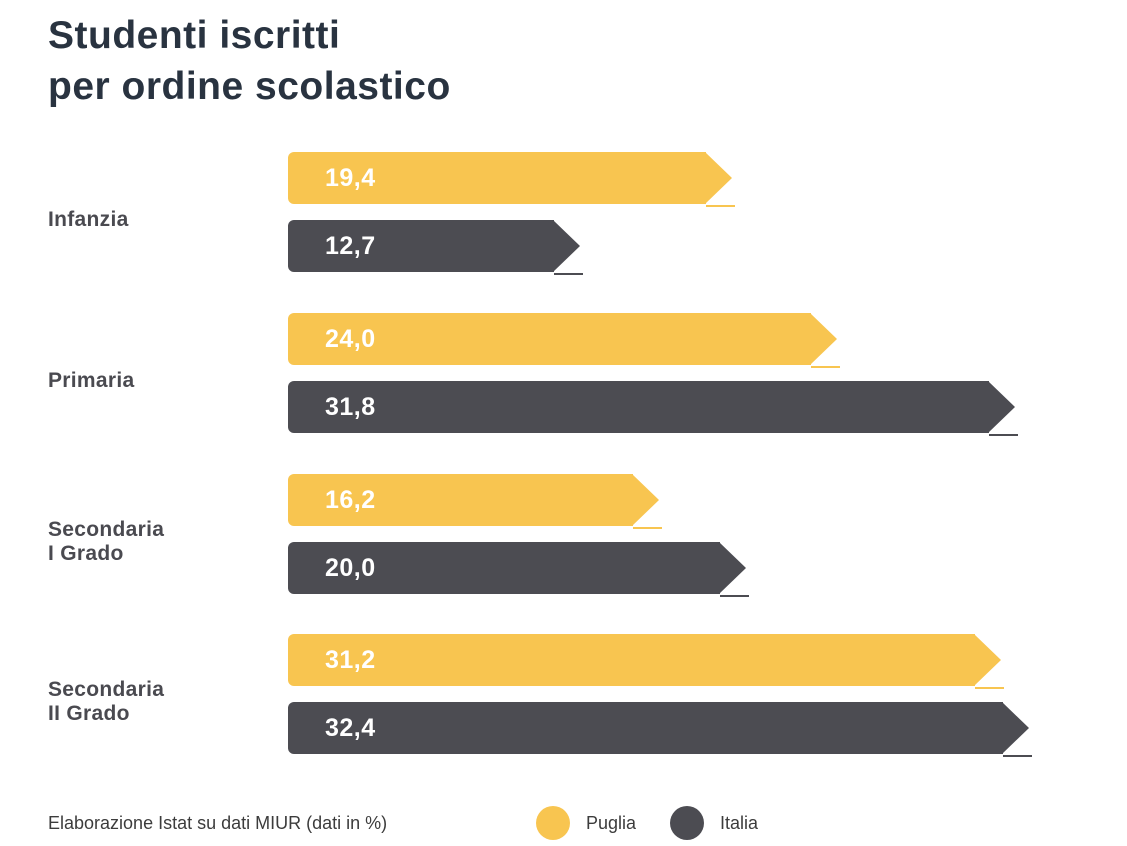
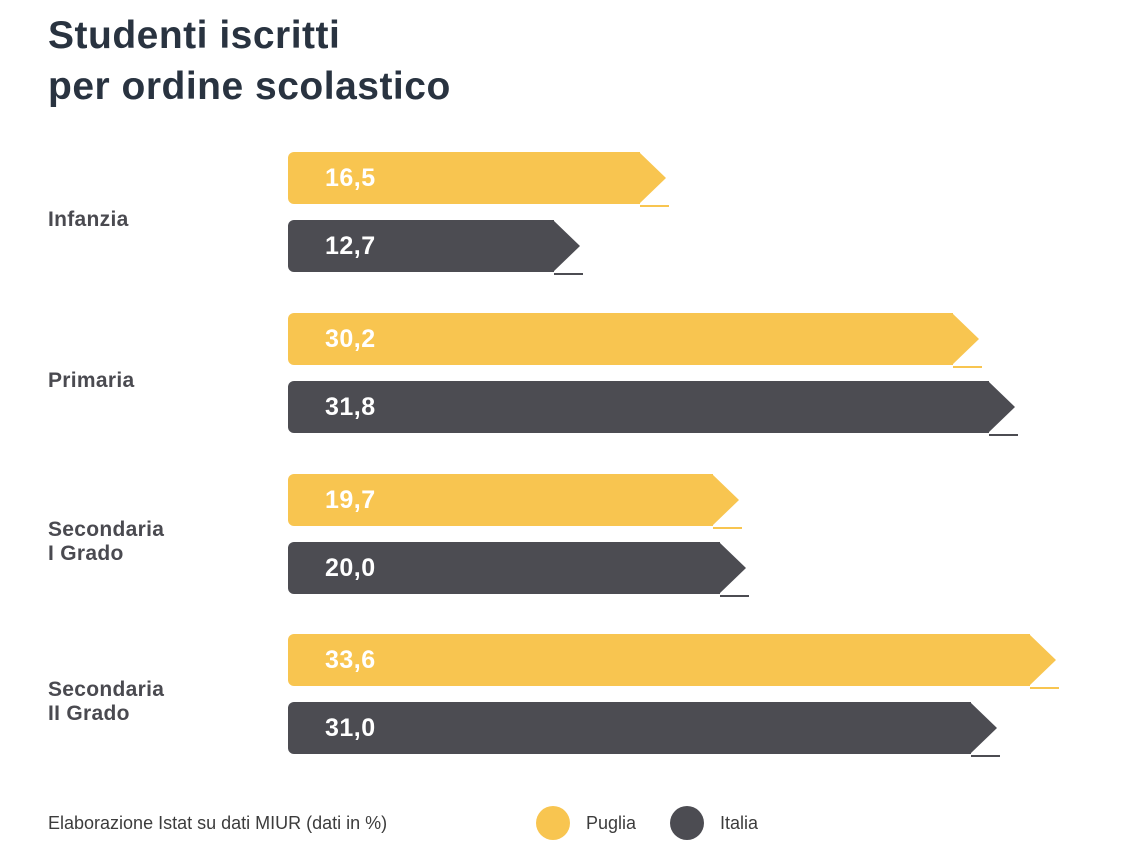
Puglia/Infanzia: 19,4 -> 16,5
Puglia/Primaria: 24,0 -> 30,2
Puglia/Secondaria I Grado: 16,2 -> 19,7
Puglia/Secondaria II Grado: 31,2 -> 33,6
Italia/Secondaria II Grado: 32,4 -> 31,0
